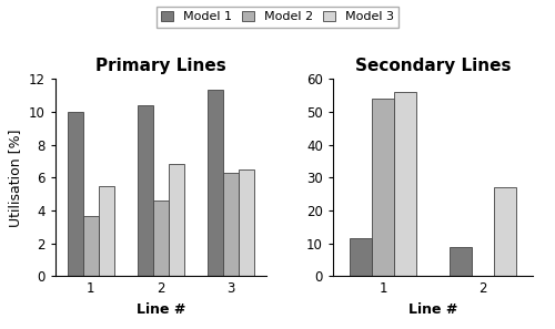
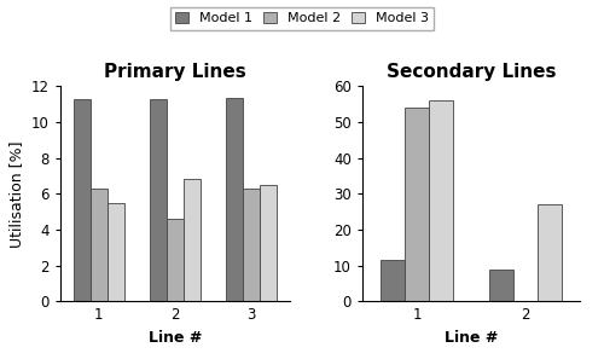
Primary Lines/Model 1/1: 10.0 -> 11.3
Primary Lines/Model 2/1: 3.7 -> 6.3
Primary Lines/Model 1/2: 10.4 -> 11.2
